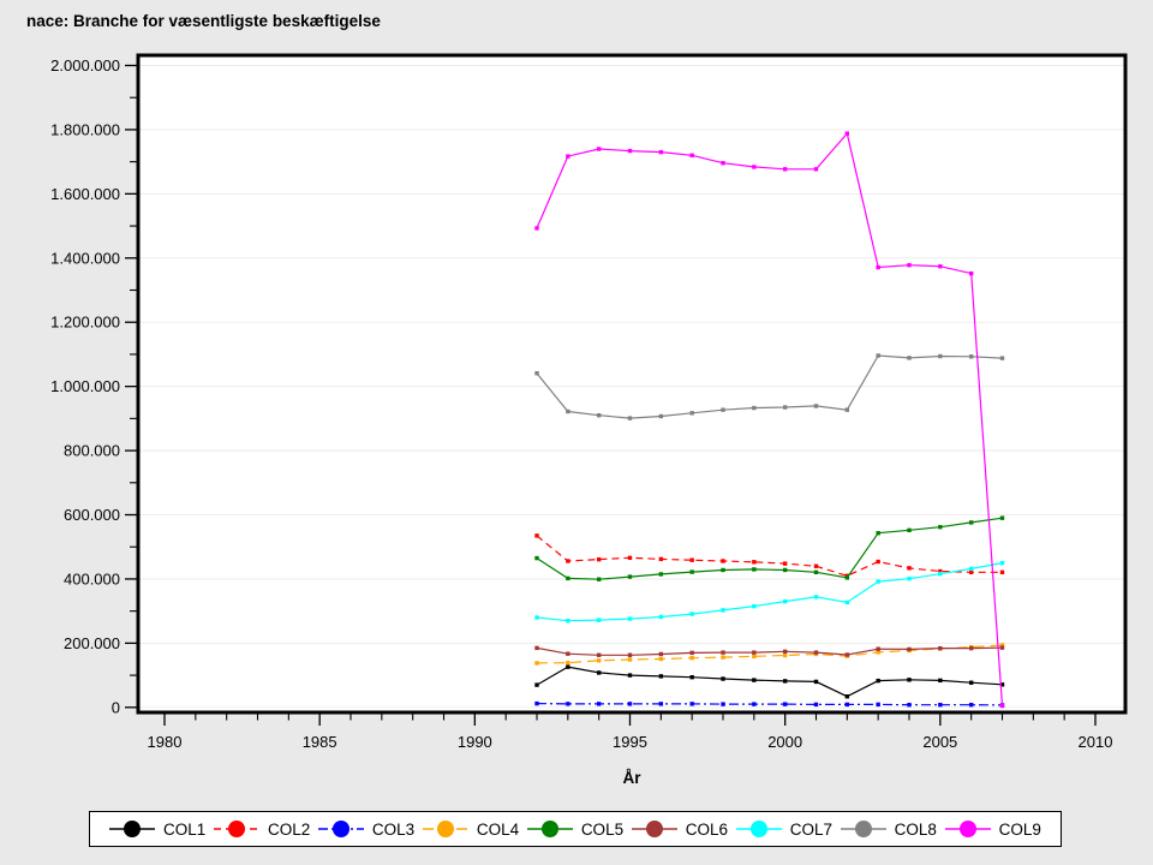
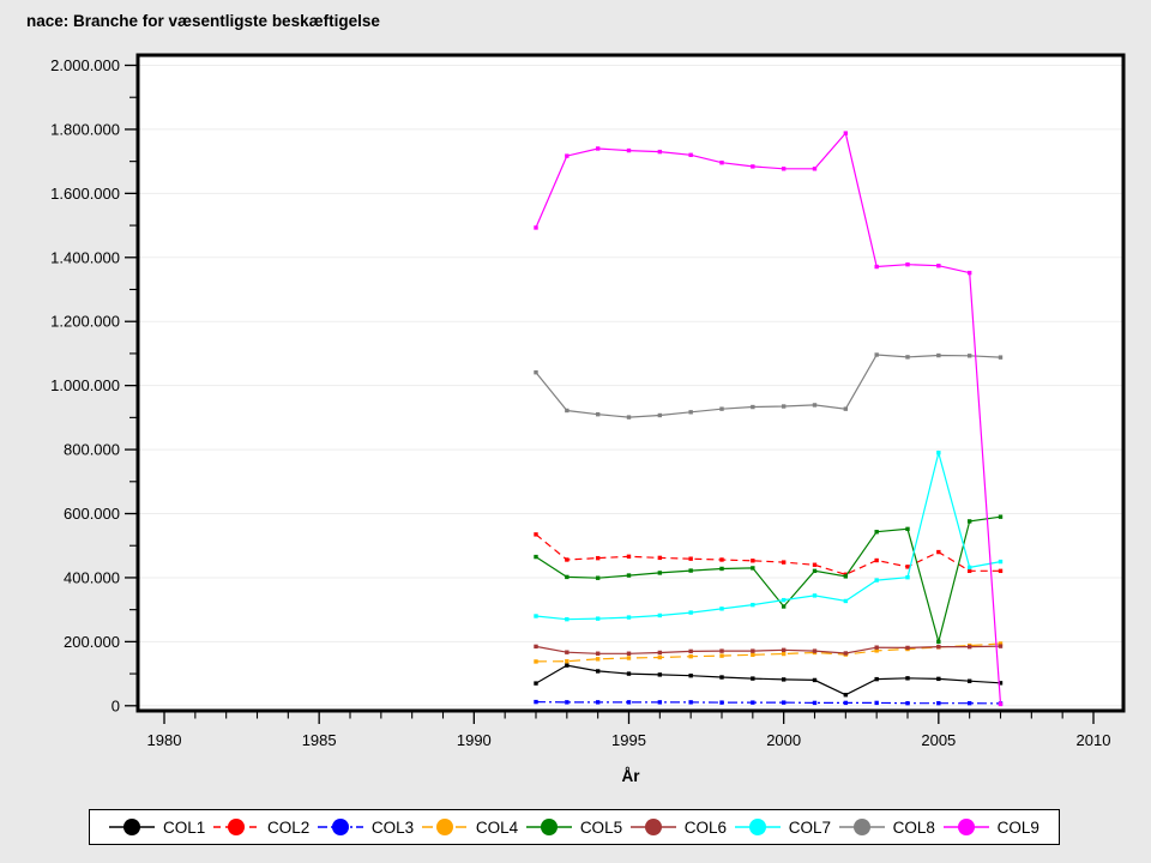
COL5/2000: 430000 -> 310000
COL2/2005: 420000 -> 480000
COL5/2005: 560000 -> 200000
COL7/2005: 420000 -> 790000
